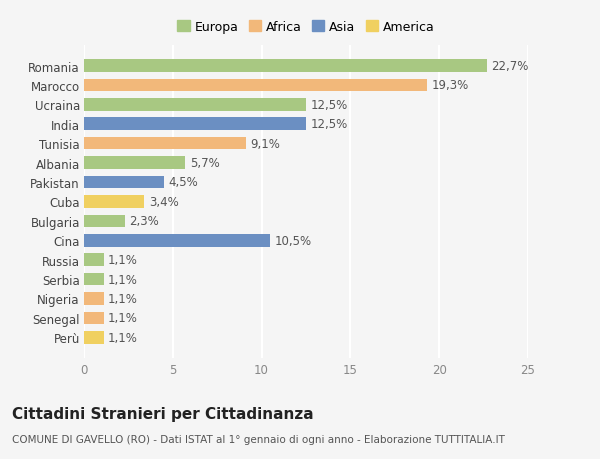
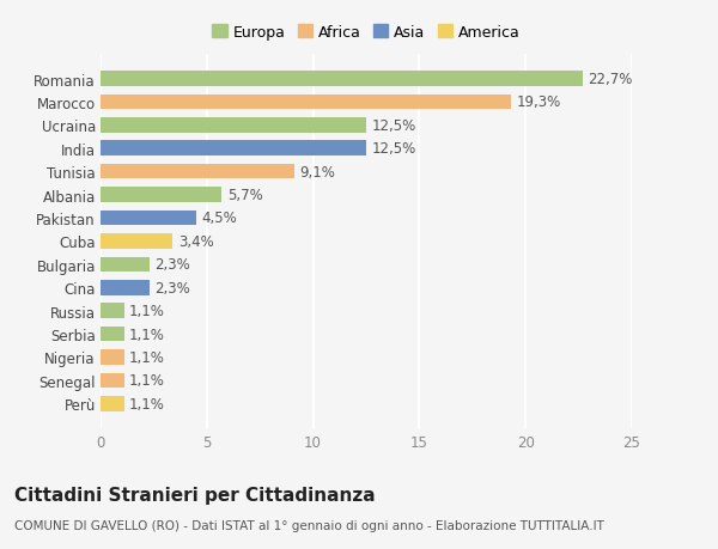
Cina: 10,5% -> 2,3%
